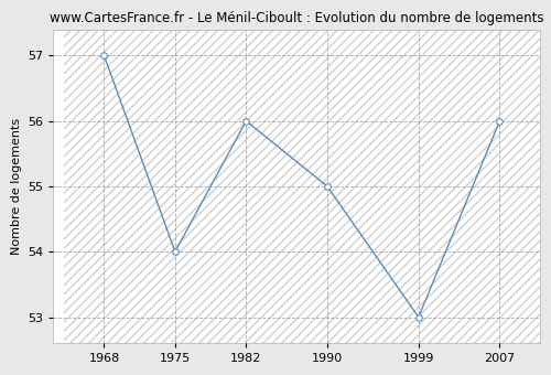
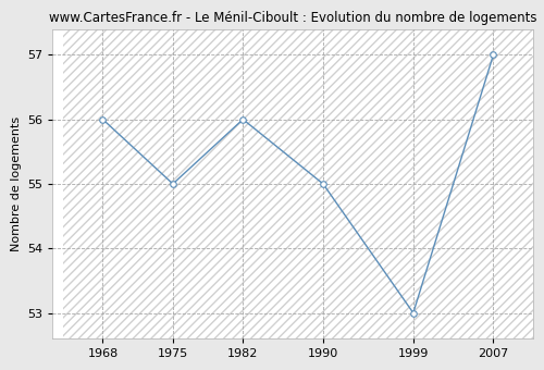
1968: 57 -> 56
1975: 54 -> 55
2007: 56 -> 57
